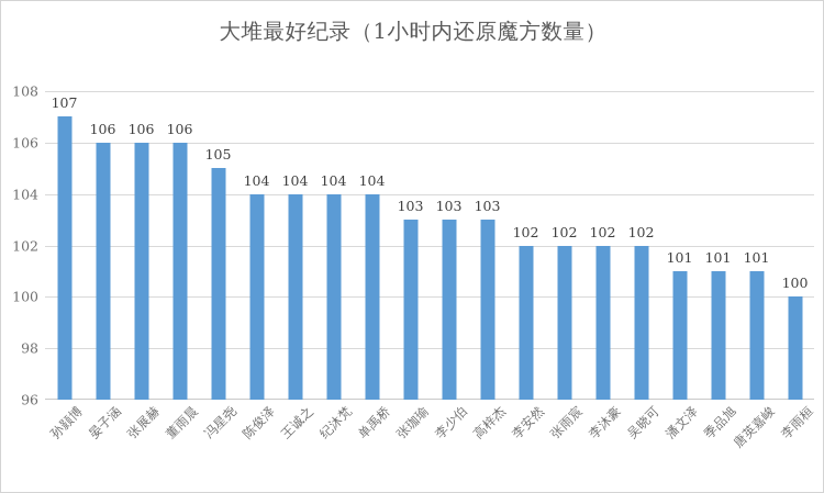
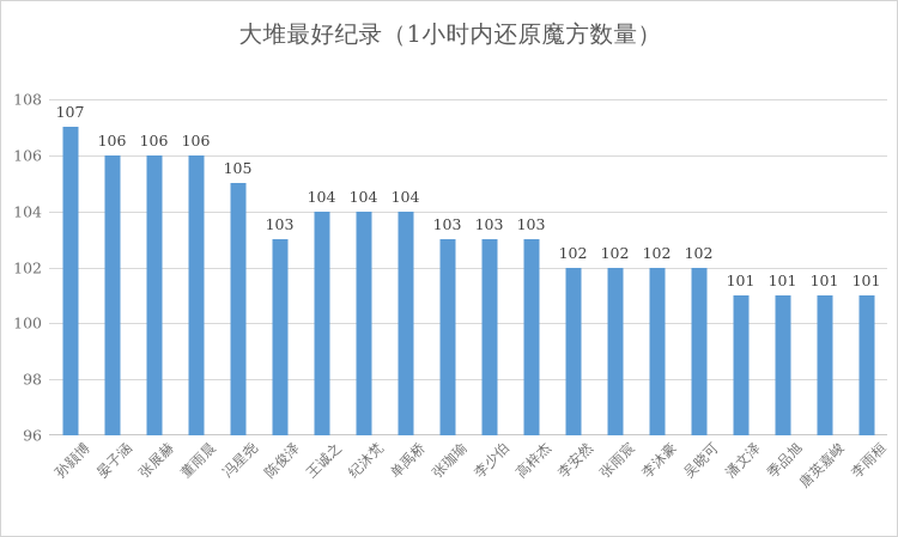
陈俊泽: 104 -> 103
李雨桓: 100 -> 101
